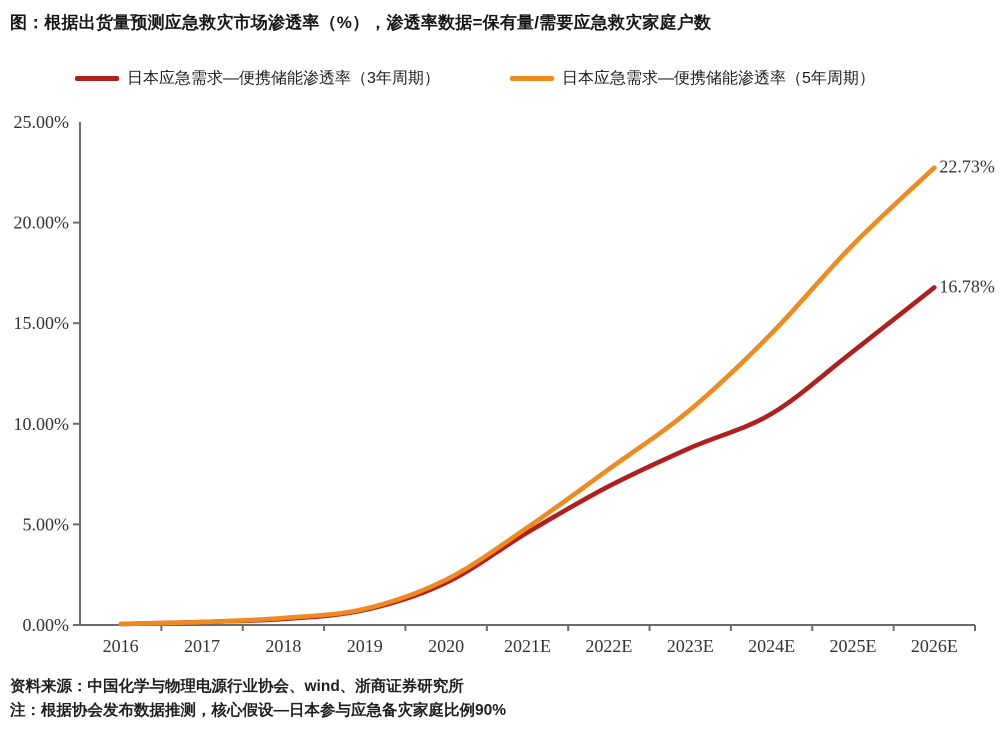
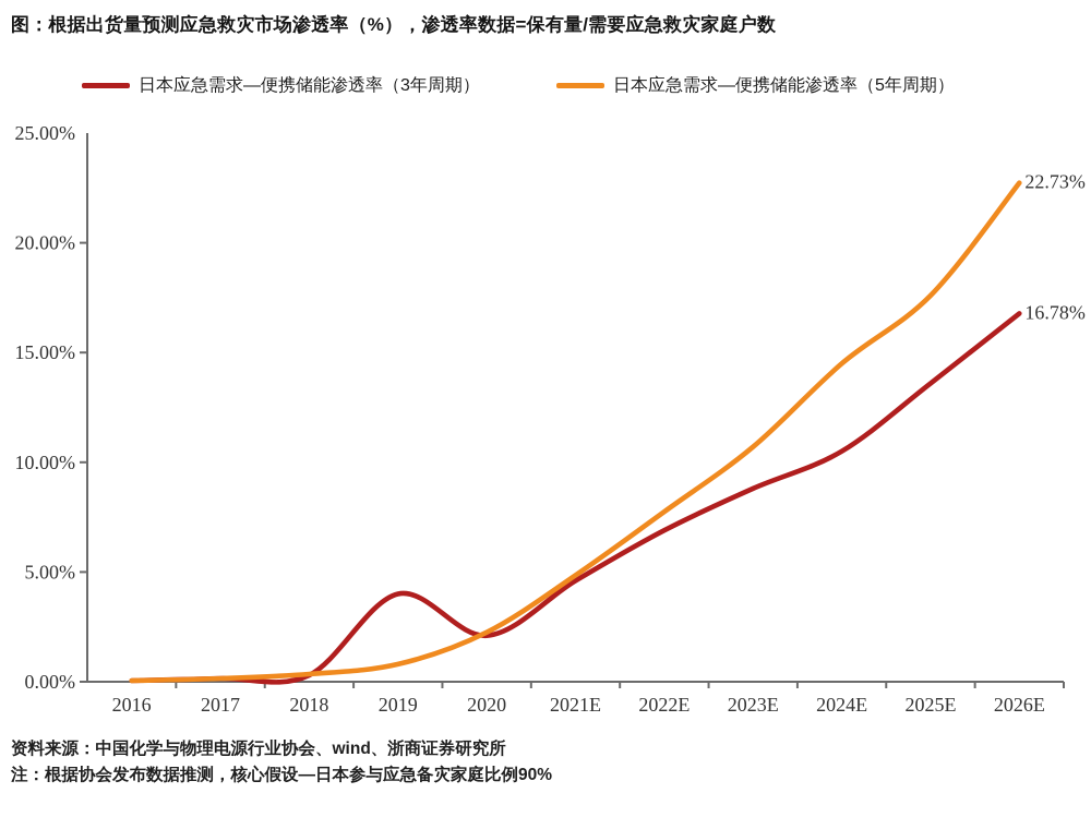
日本应急需求—便携储能渗透率（3年周期）/2019: 0.8% -> 4.0%
日本应急需求—便携储能渗透率（5年周期）/2025E: 18.9% -> 17.6%
